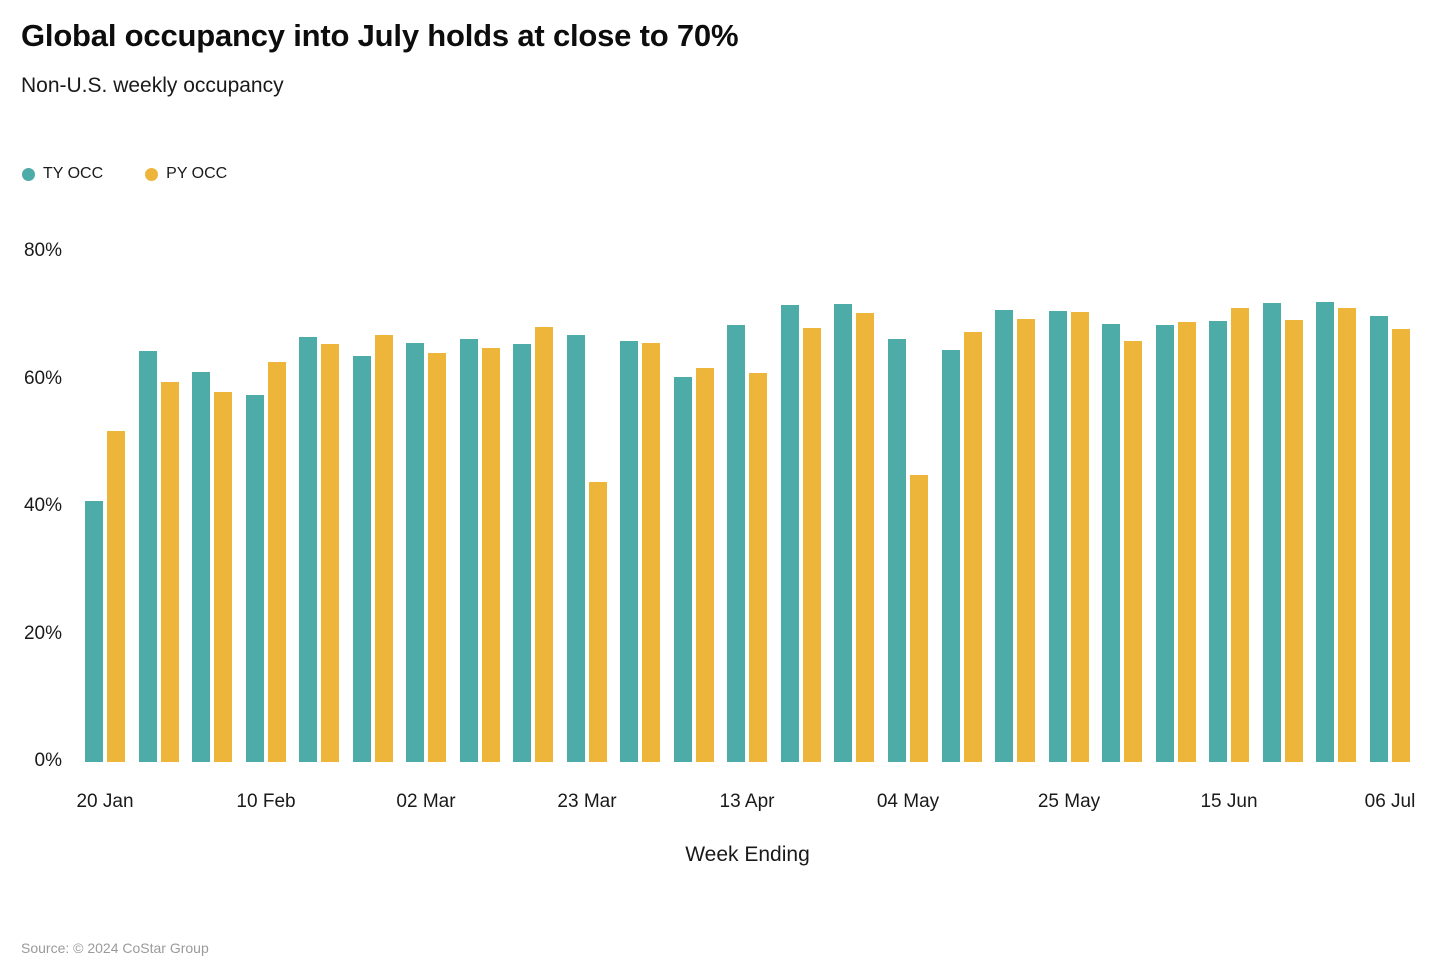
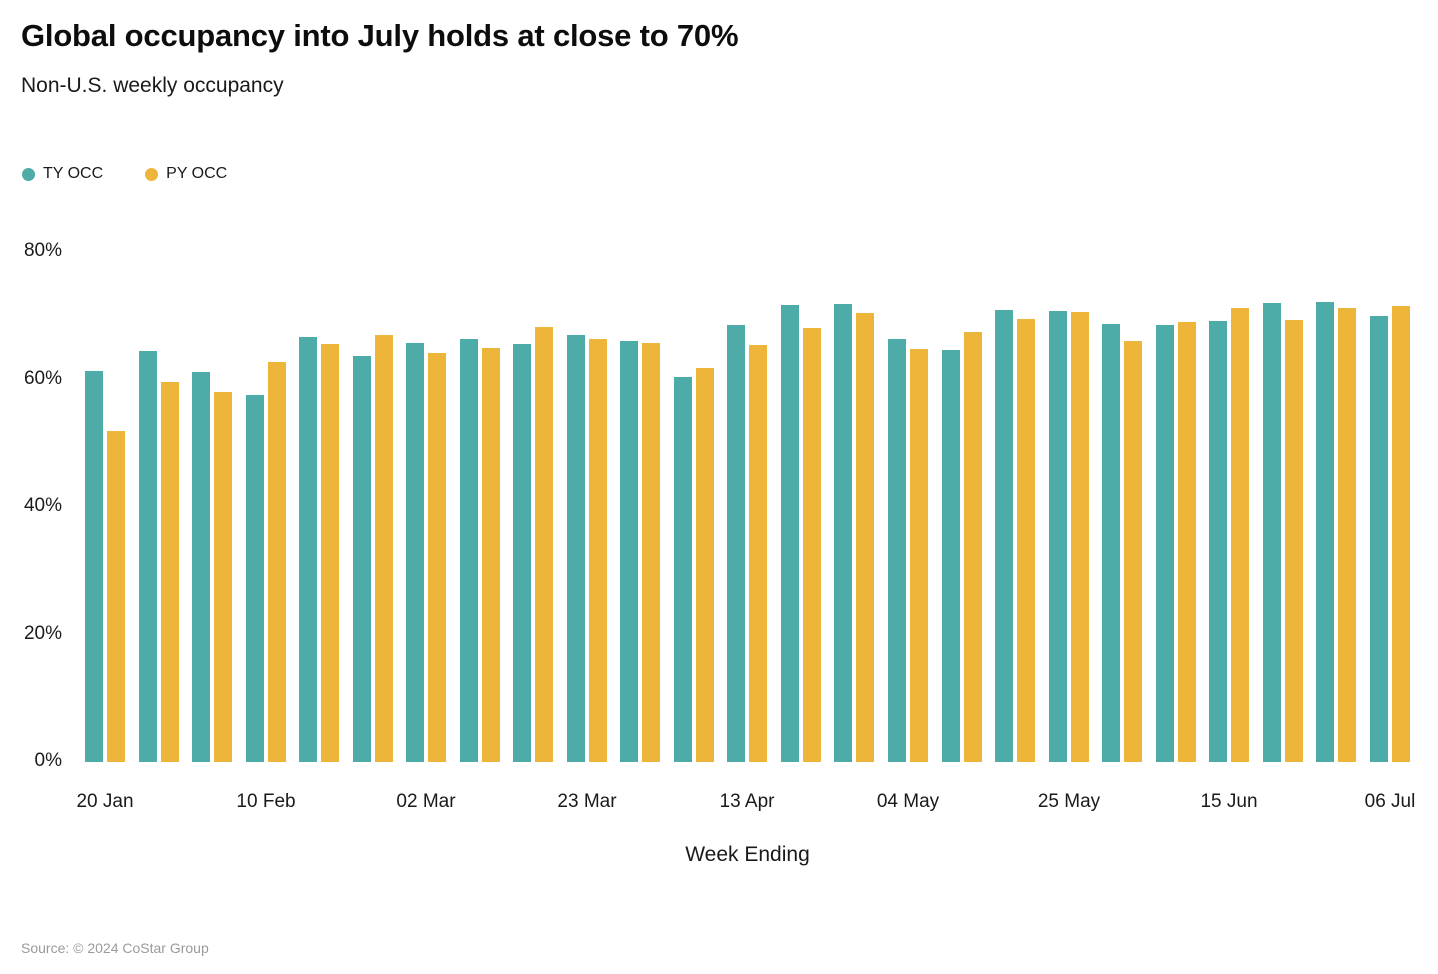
TY OCC/20 Jan: 41% -> 61%
PY OCC/23 Mar: 44% -> 66%
PY OCC/13 Apr: 61% -> 65%
PY OCC/04 May: 45% -> 65%
PY OCC/06 Jul: 68% -> 72%
